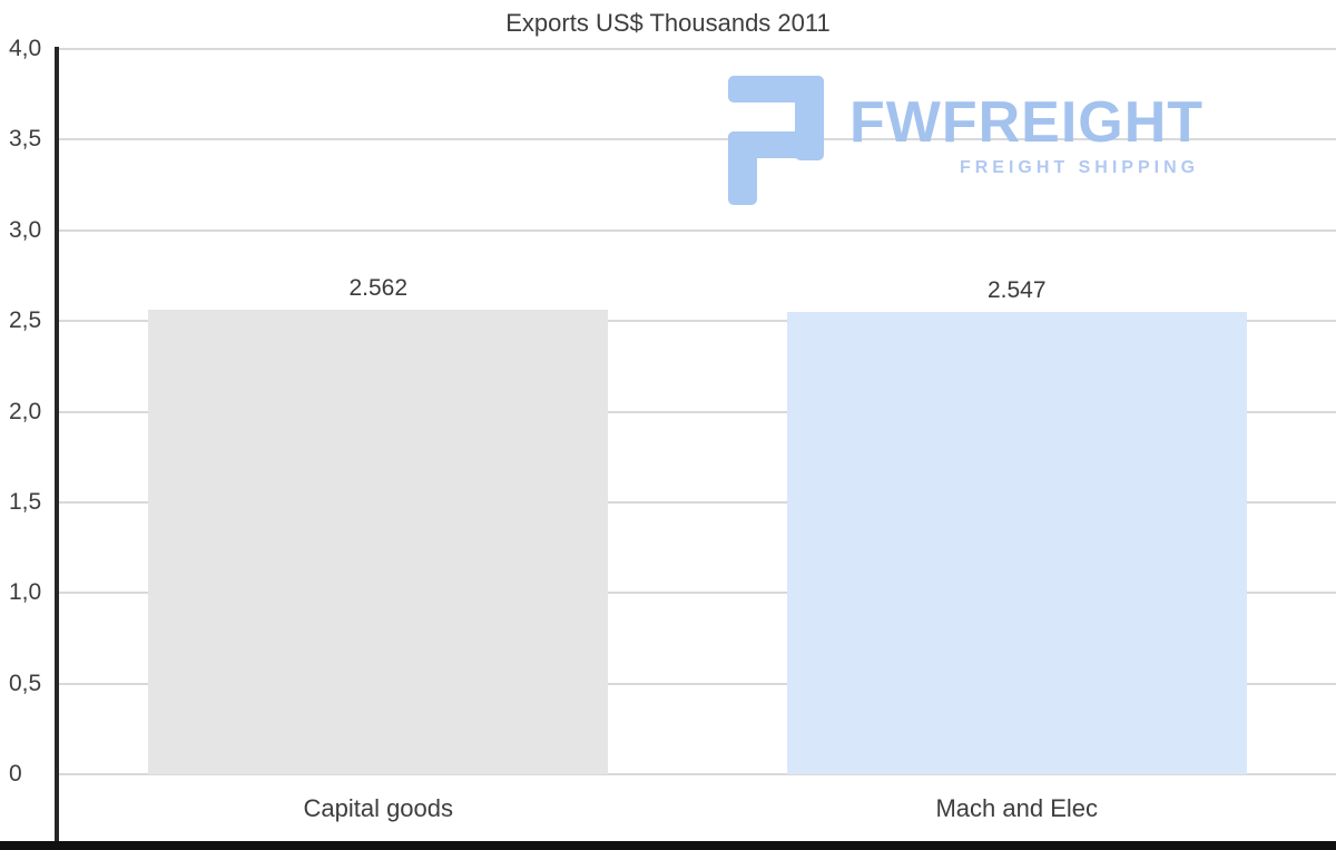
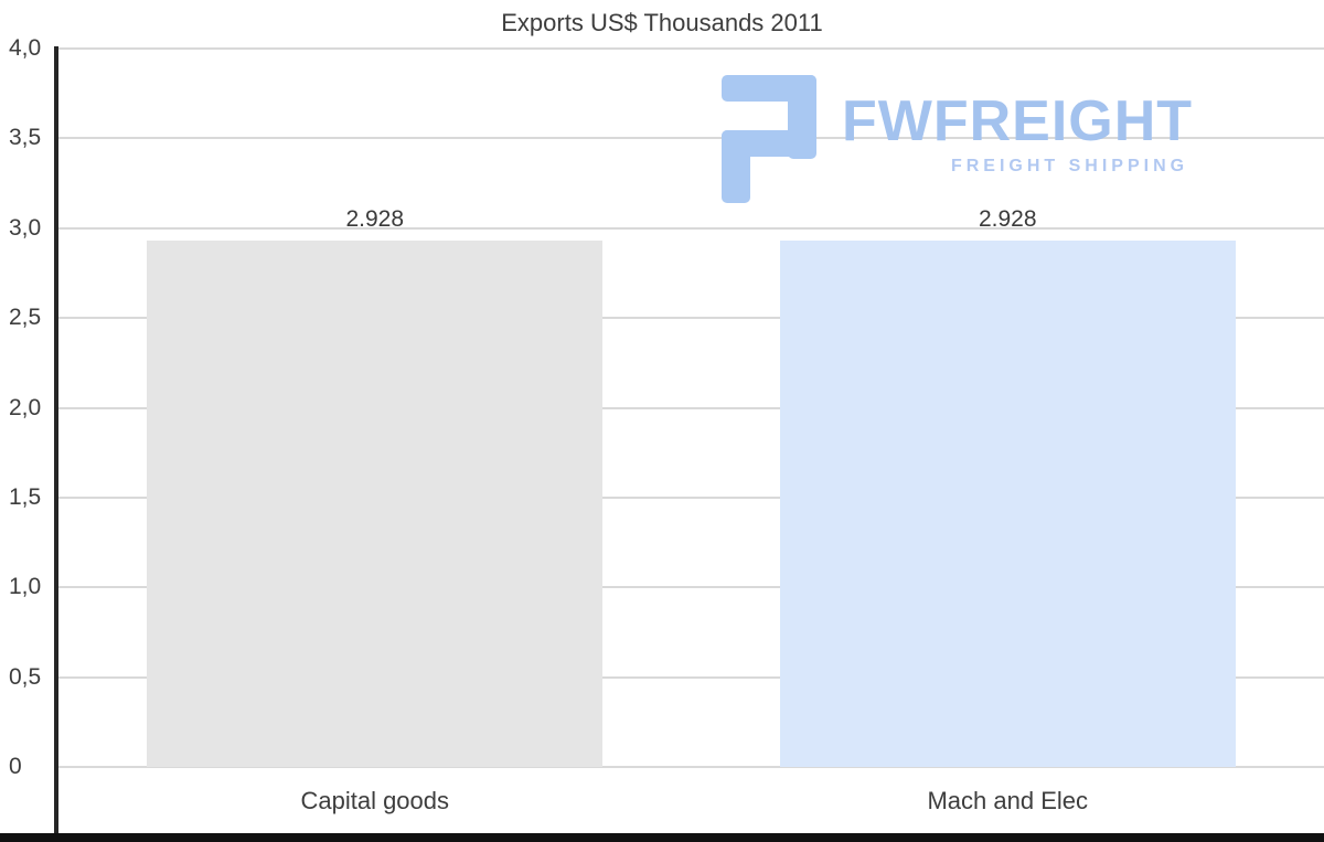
Capital goods: 2.562 -> 2.928
Mach and Elec: 2.547 -> 2.928
